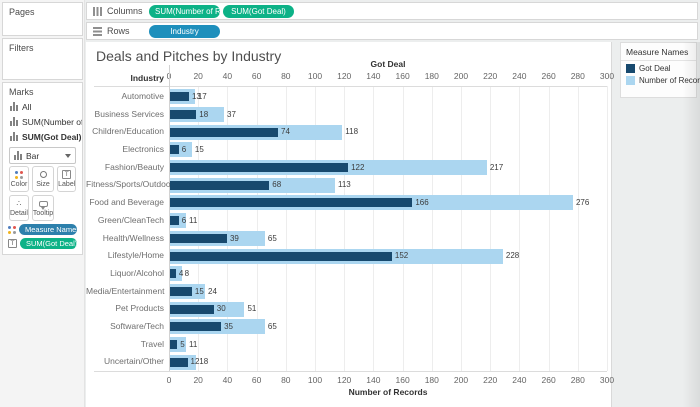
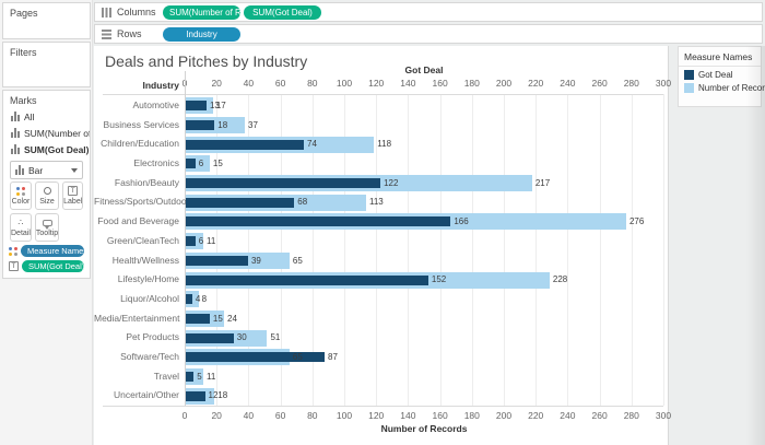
Got Deal/Software/Tech: 35 -> 87
